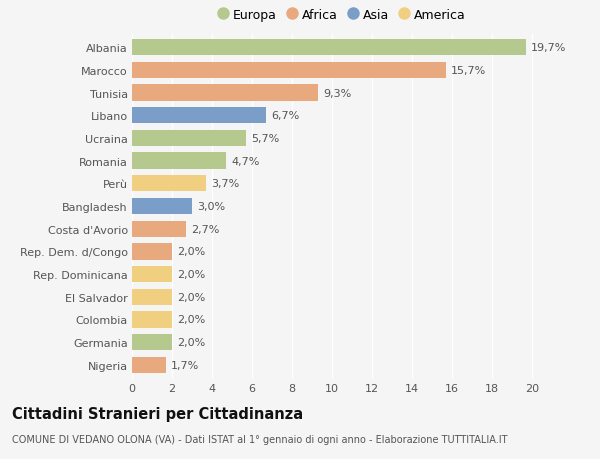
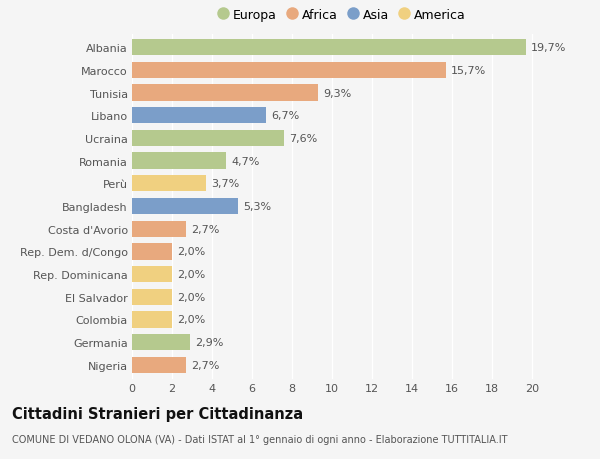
Ucraina: 5,7% -> 7,6%
Bangladesh: 3,0% -> 5,3%
Germania: 2,0% -> 2,9%
Nigeria: 1,7% -> 2,7%
